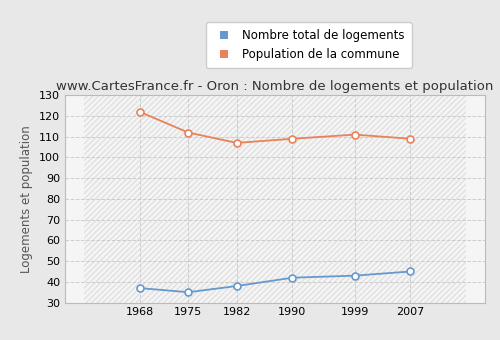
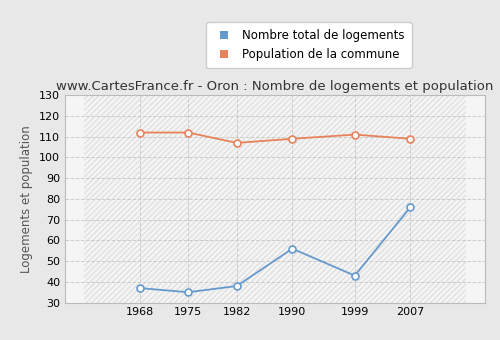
Population de la commune/1968: 122 -> 112
Nombre total de logements/1990: 42 -> 56
Nombre total de logements/2007: 45 -> 76
